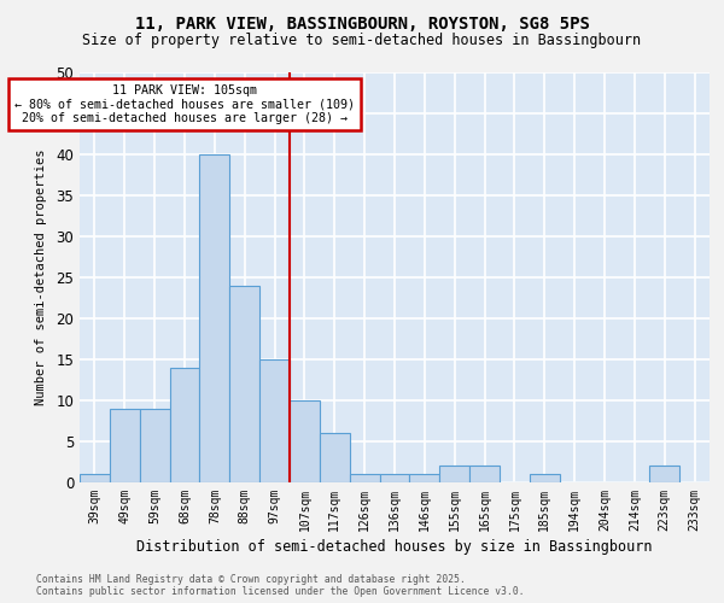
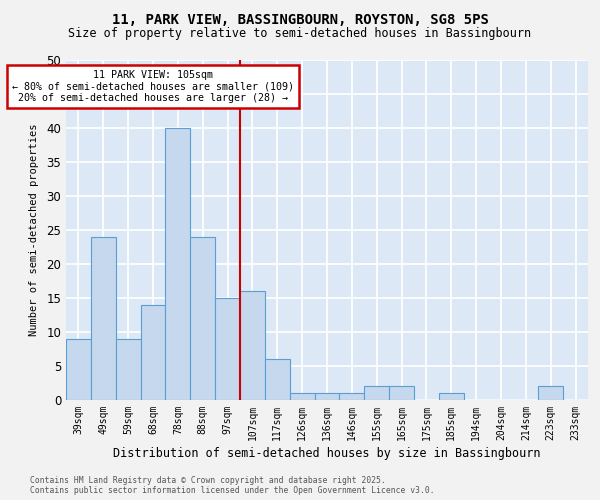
39sqm: 1 -> 9
49sqm: 9 -> 24
107sqm: 10 -> 16
